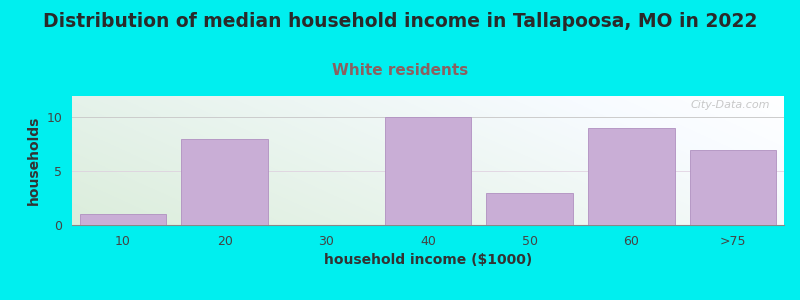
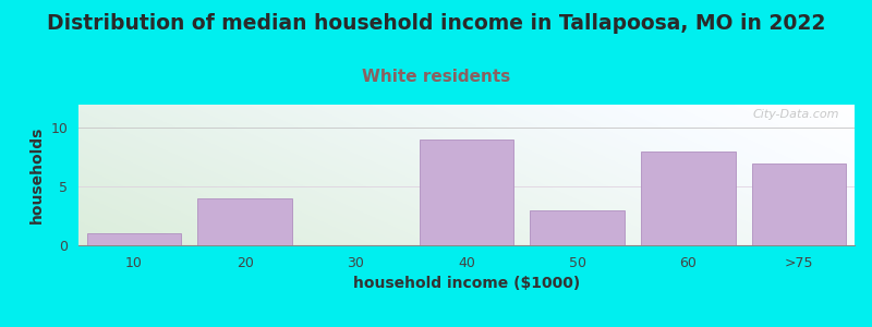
20: 8 -> 4
40: 10 -> 9
60: 9 -> 8
